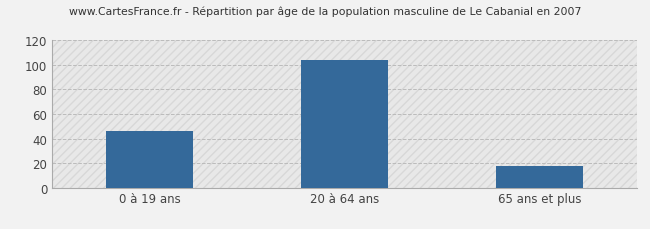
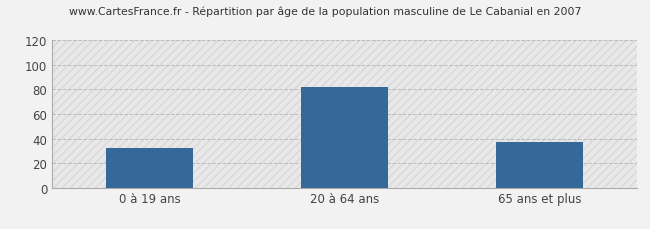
0 à 19 ans: 46 -> 32
20 à 64 ans: 104 -> 82
65 ans et plus: 18 -> 37
